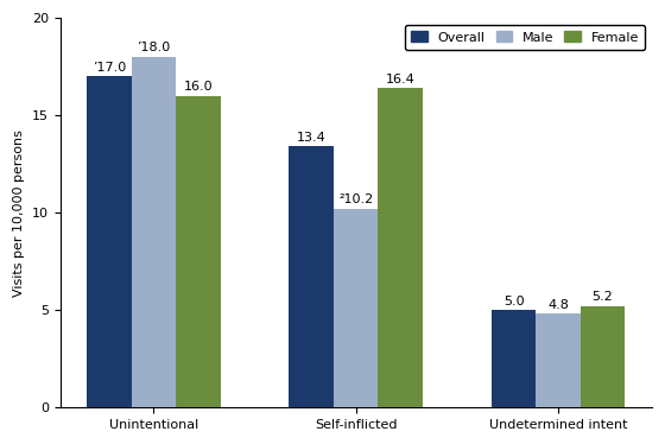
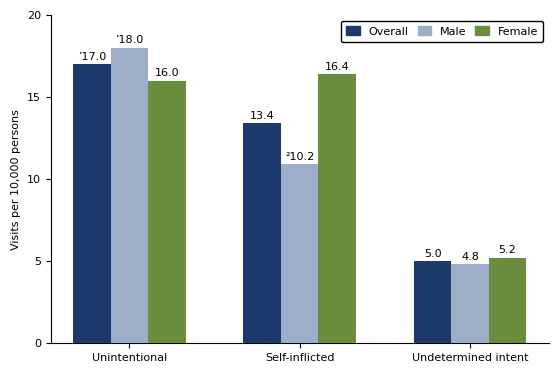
Male/Self-inflicted: 10.2 -> 10.9
